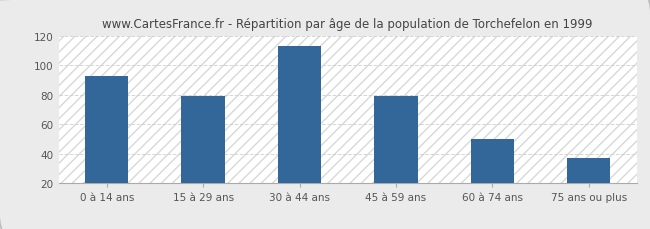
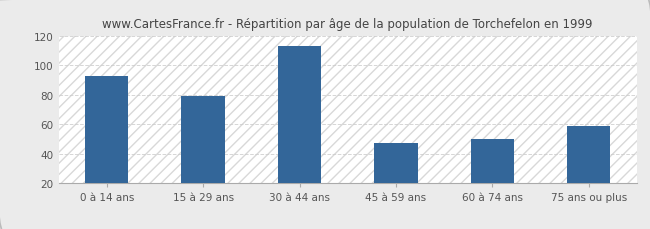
45 à 59 ans: 79 -> 47
75 ans ou plus: 37 -> 59
